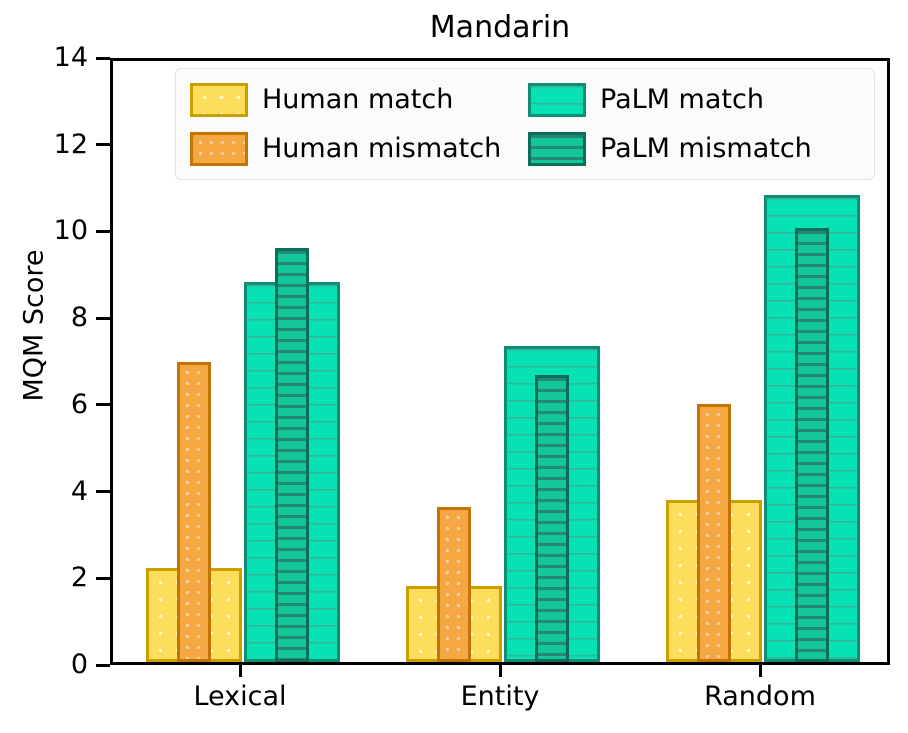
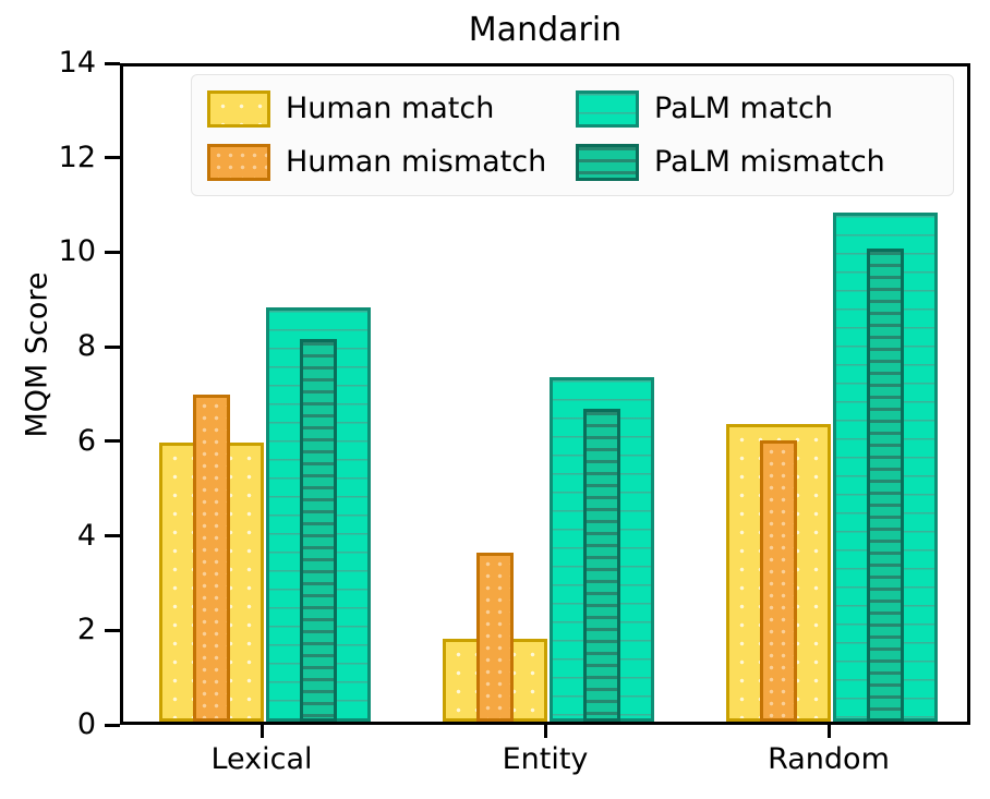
Human match/Lexical: 2.2 -> 5.9
PaLM mismatch/Lexical: 9.6 -> 8.1
Human match/Random: 3.7 -> 6.3
